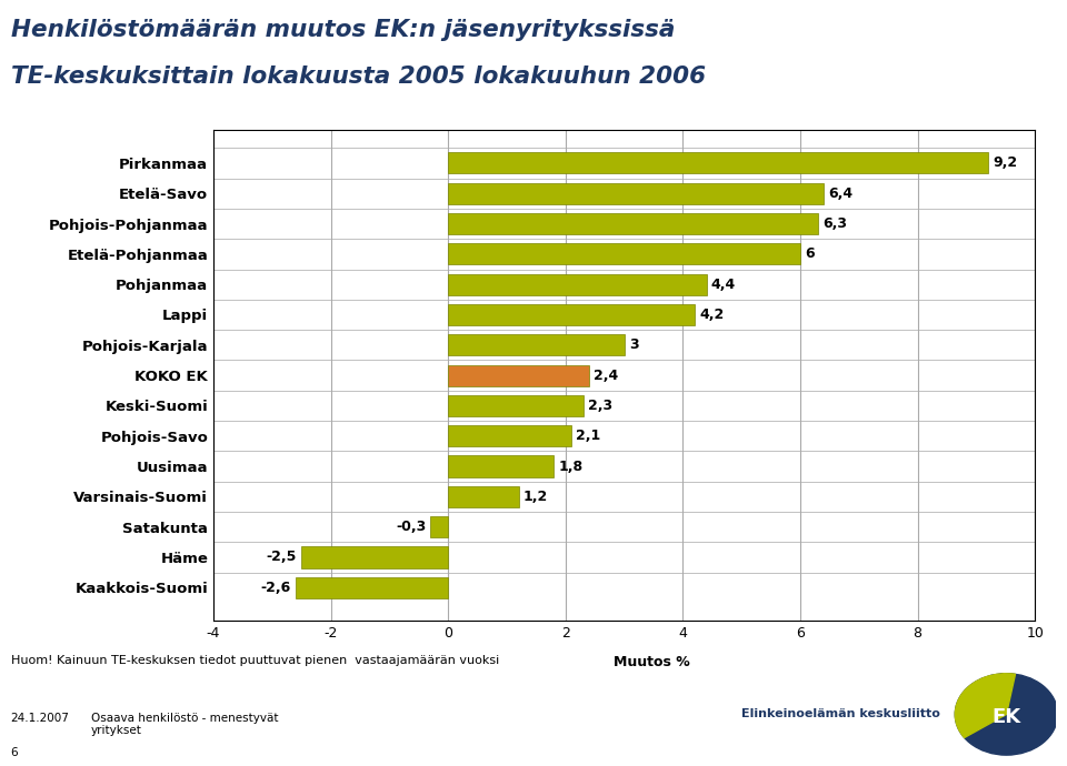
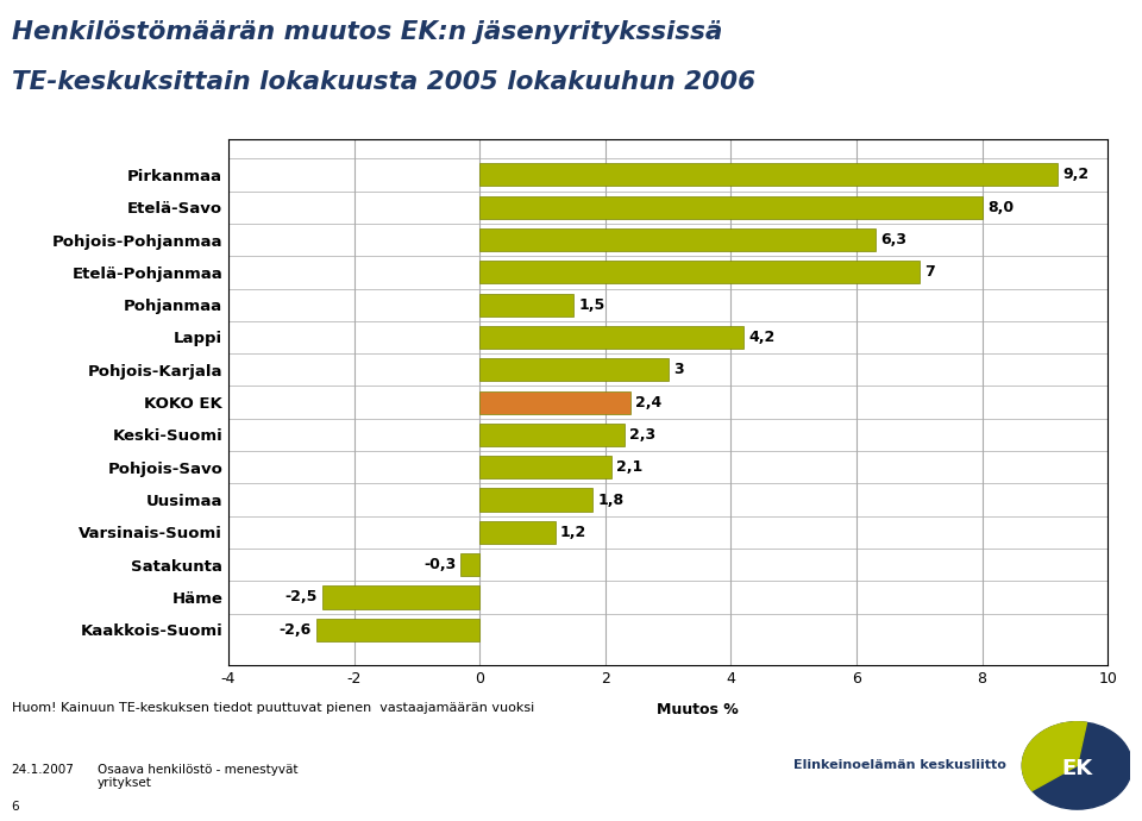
Etelä-Savo: 6,4 -> 8,0
Etelä-Pohjanmaa: 6 -> 7
Pohjanmaa: 4,4 -> 1,5
